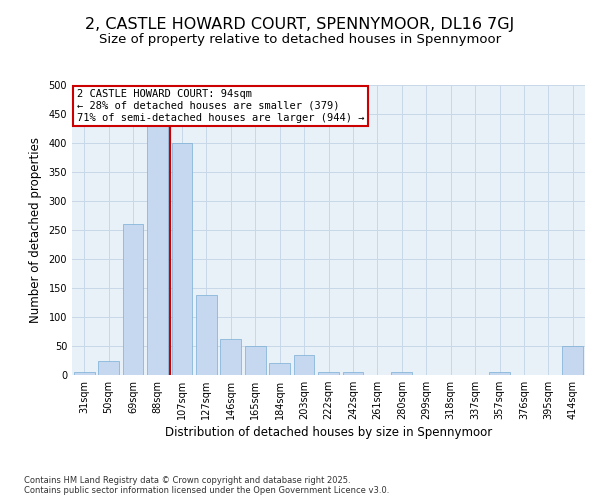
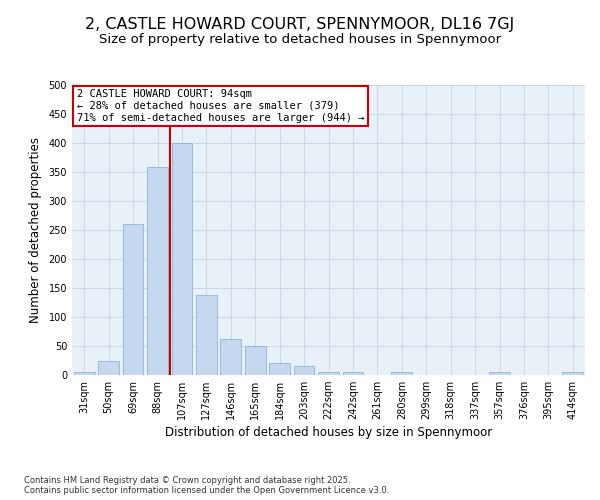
88sqm: 432 -> 358
203sqm: 34 -> 15
414sqm: 50 -> 5
